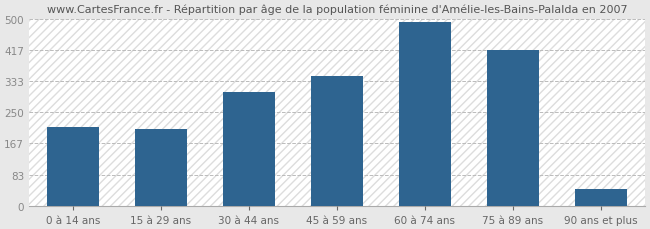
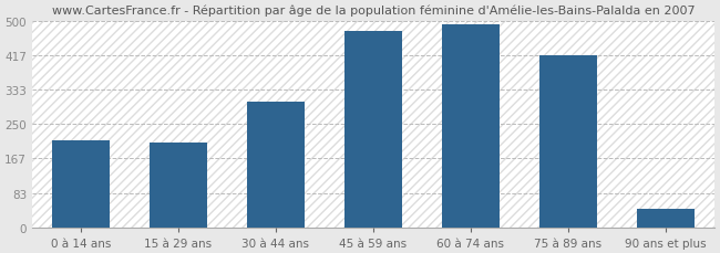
45 à 59 ans: 348 -> 475
